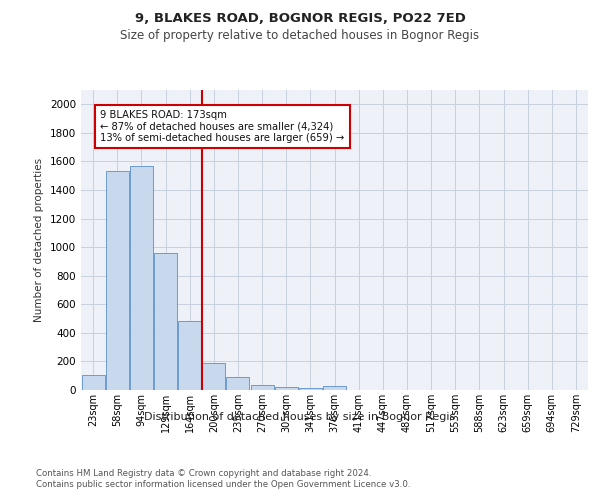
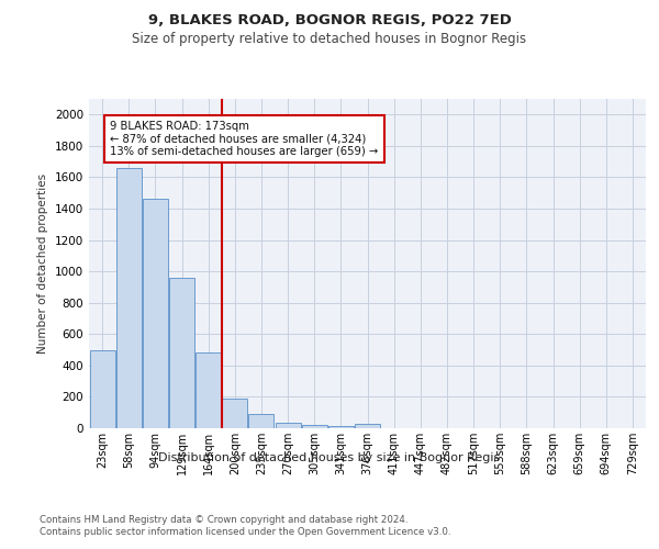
23sqm: 110 -> 500
58sqm: 1530 -> 1660
94sqm: 1570 -> 1460
